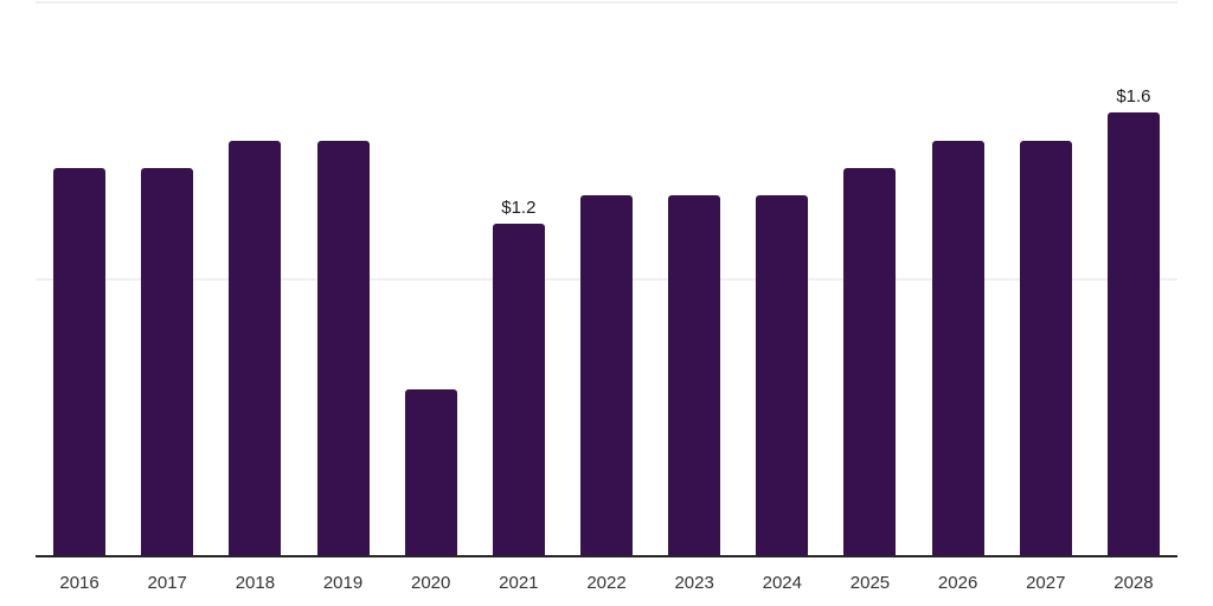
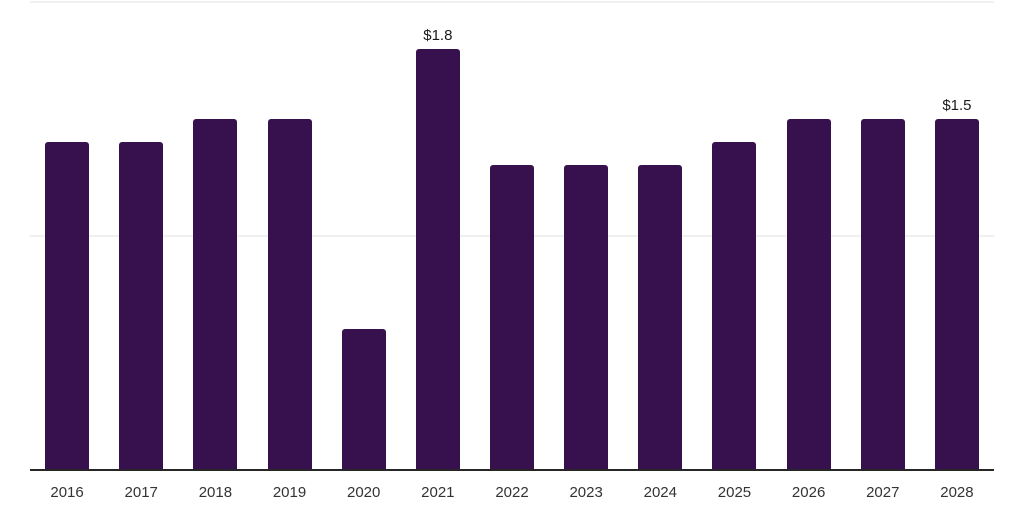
2021: $1.2 -> $1.8
2028: $1.6 -> $1.5
